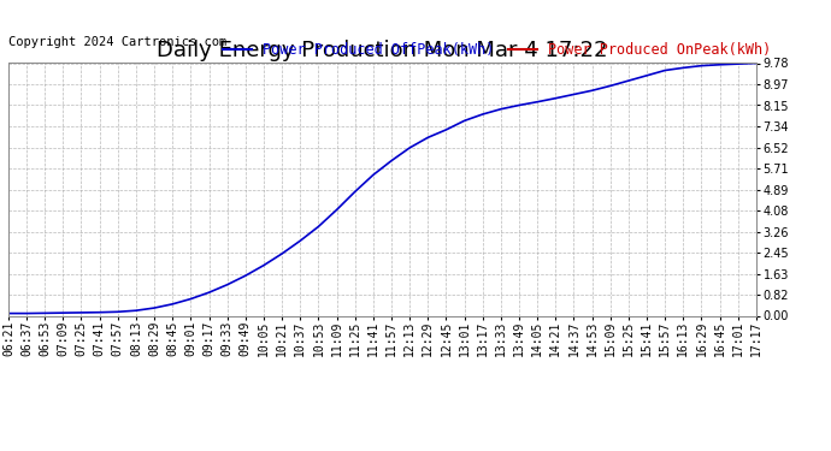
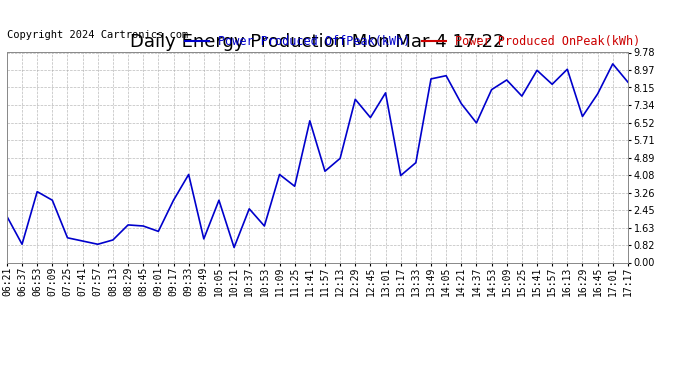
06:21: 0.09 -> 2.15
06:37: 0.09 -> 0.85
06:53: 0.10 -> 3.30
07:09: 0.11 -> 2.90
07:25: 0.12 -> 1.15
07:41: 0.13 -> 1.00
07:57: 0.15 -> 0.85
08:13: 0.20 -> 1.05
08:29: 0.30 -> 1.75
08:45: 0.45 -> 1.70
09:01: 0.65 -> 1.45
09:17: 0.90 -> 2.90
09:33: 1.20 -> 4.10
09:49: 1.55 -> 1.10
10:05: 1.95 -> 2.90
10:21: 2.40 -> 0.70
10:37: 2.90 -> 2.50
10:53: 3.45 -> 1.70
11:25: 4.80 -> 3.55
11:41: 5.45 -> 6.60
11:57: 6.00 -> 4.25
12:13: 6.50 -> 4.85
12:29: 6.90 -> 7.60
12:45: 7.20 -> 6.75
13:01: 7.55 -> 7.90
13:17: 7.80 -> 4.05
13:33: 8.00 -> 4.65
13:49: 8.15 -> 8.55
14:05: 8.28 -> 8.70
14:21: 8.42 -> 7.40
14:37: 8.57 -> 6.50
14:53: 8.72 -> 8.05
15:09: 8.90 -> 8.50
15:25: 9.10 -> 7.75
15:41: 9.30 -> 8.95
15:57: 9.50 -> 8.30
16:13: 9.60 -> 9.00
16:29: 9.68 -> 6.80
16:45: 9.72 -> 7.85
17:01: 9.75 -> 9.25
17:17: 9.78 -> 8.40
